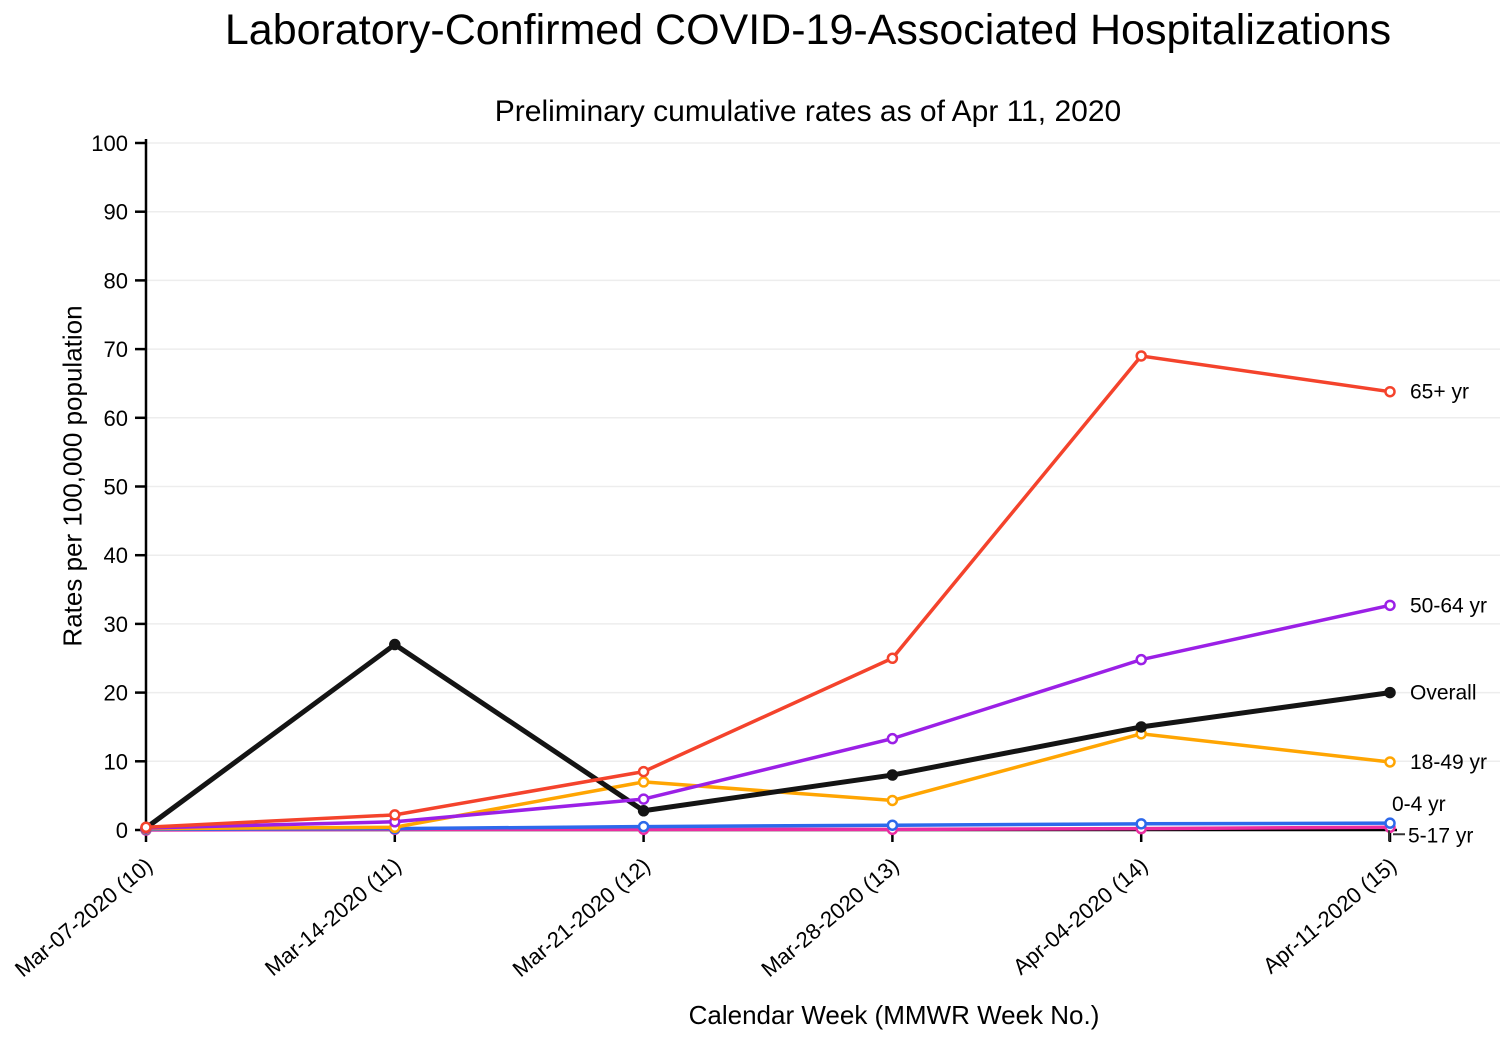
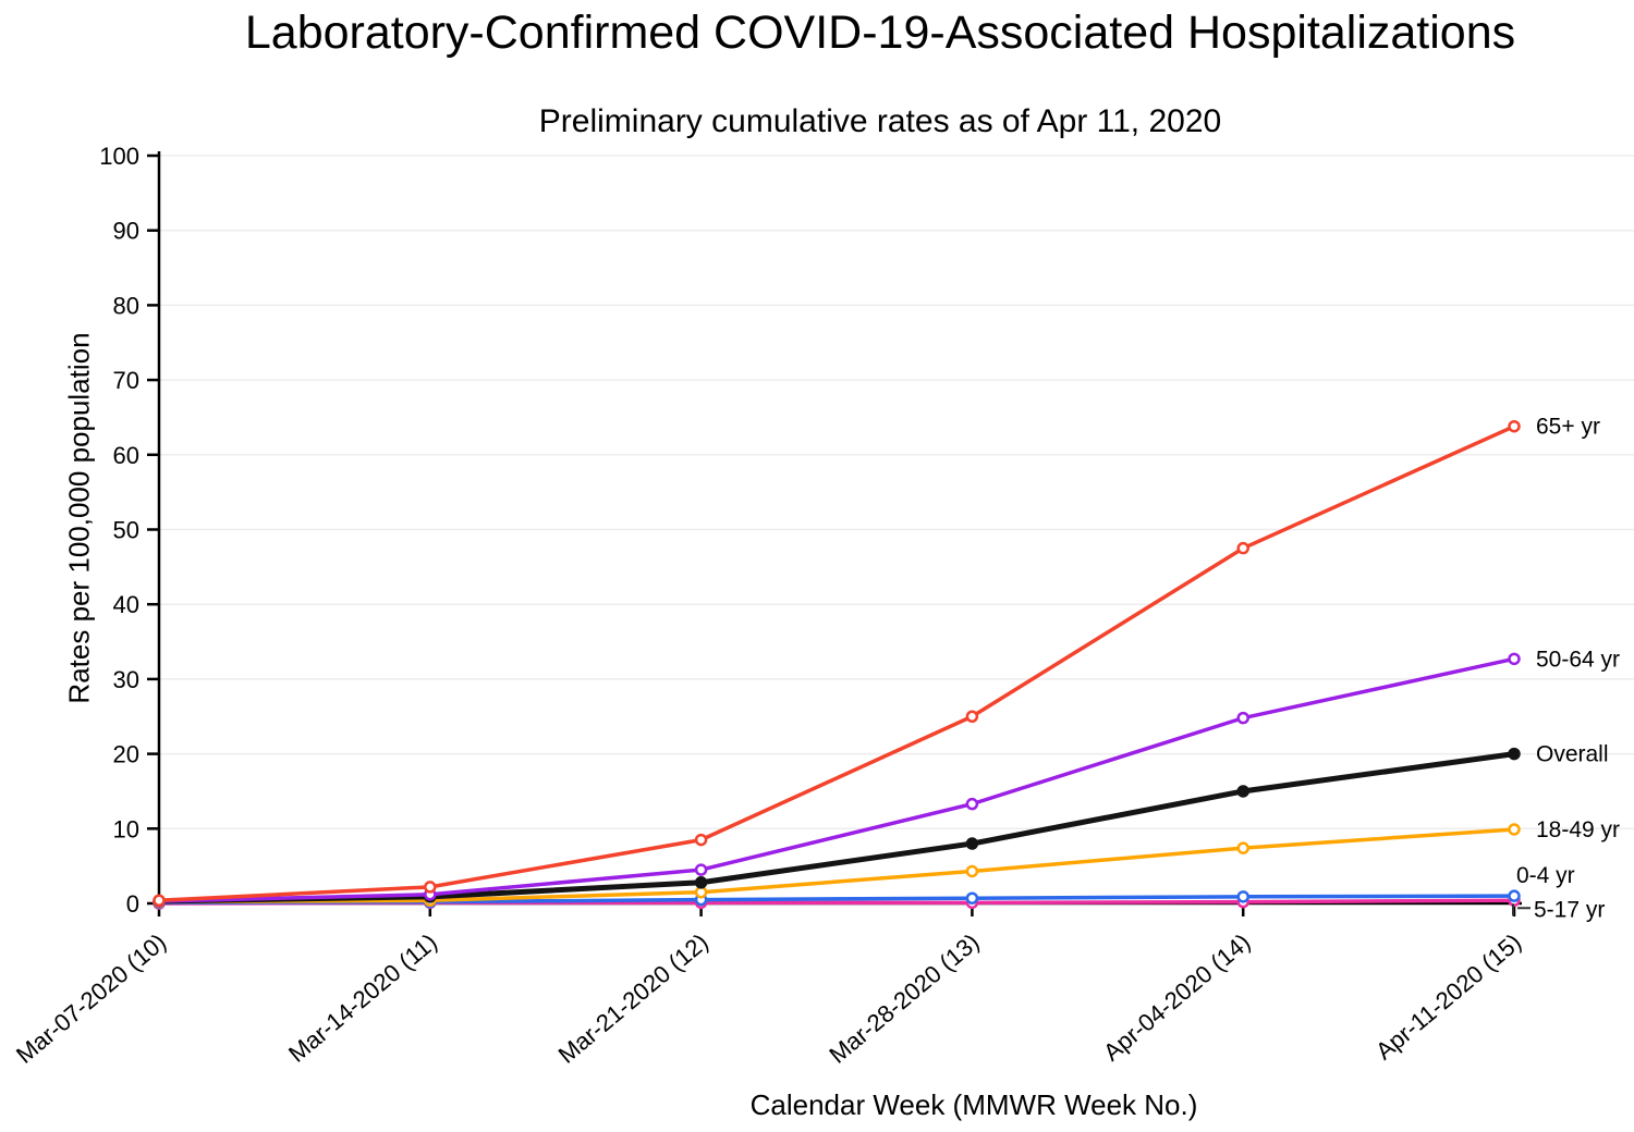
Overall/Mar-14-2020 (11): 27 -> 1
18-49 yr/Mar-21-2020 (12): 7 -> 2
65+ yr/Apr-04-2020 (14): 69 -> 48
18-49 yr/Apr-04-2020 (14): 14 -> 7
